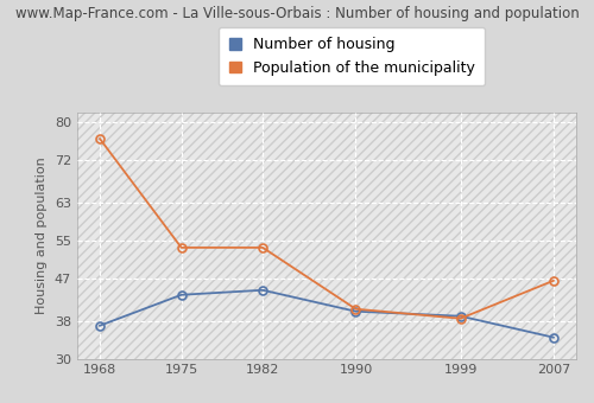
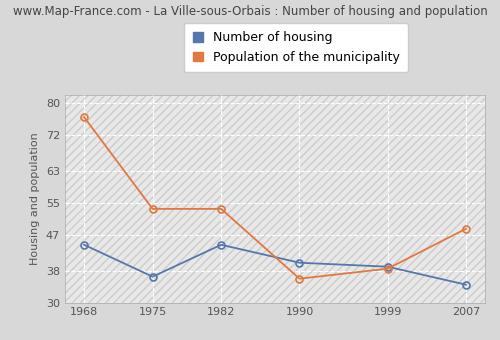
Number of housing/1968: 37.0 -> 44.5
Number of housing/1975: 43.5 -> 36.5
Population of the municipality/1990: 40.5 -> 36.0
Population of the municipality/2007: 46.5 -> 48.5
